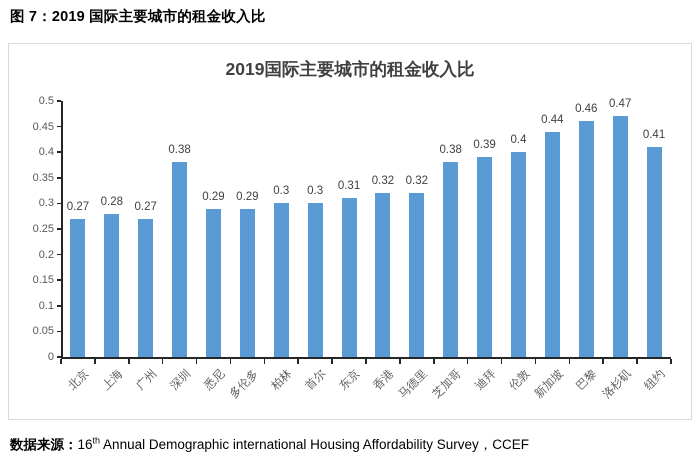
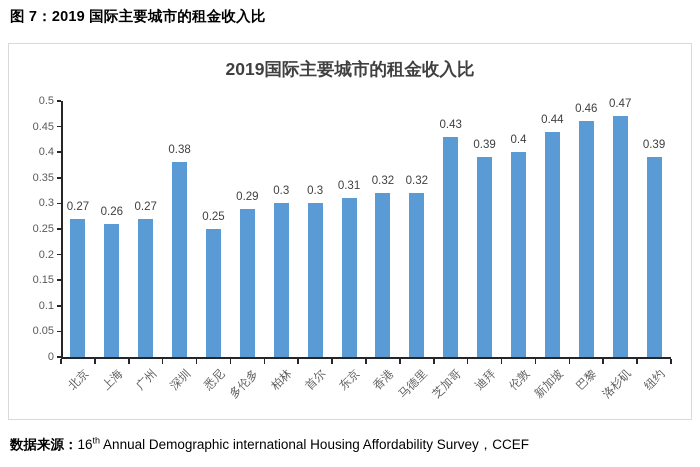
上海: 0.28 -> 0.26
悉尼: 0.29 -> 0.25
芝加哥: 0.38 -> 0.43
纽约: 0.41 -> 0.39
